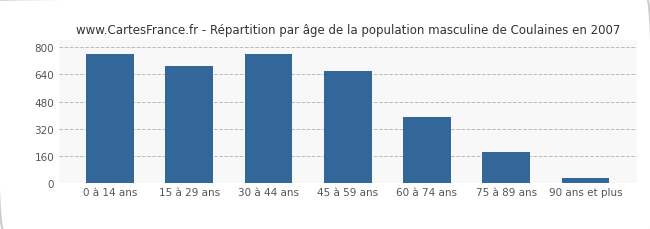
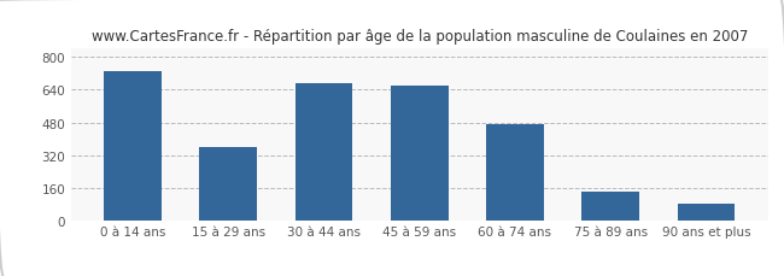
0 à 14 ans: 760 -> 730
15 à 29 ans: 690 -> 360
30 à 44 ans: 760 -> 670
60 à 74 ans: 390 -> 470
75 à 89 ans: 180 -> 140
90 ans et plus: 30 -> 80
